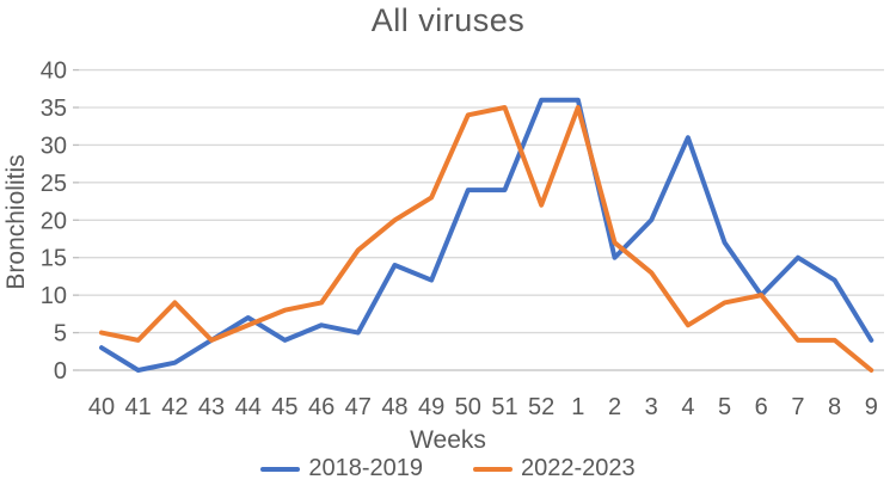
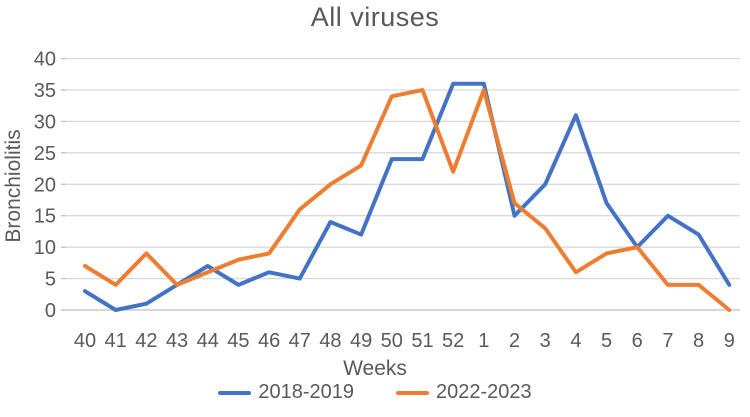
2022-2023/40: 5 -> 7
